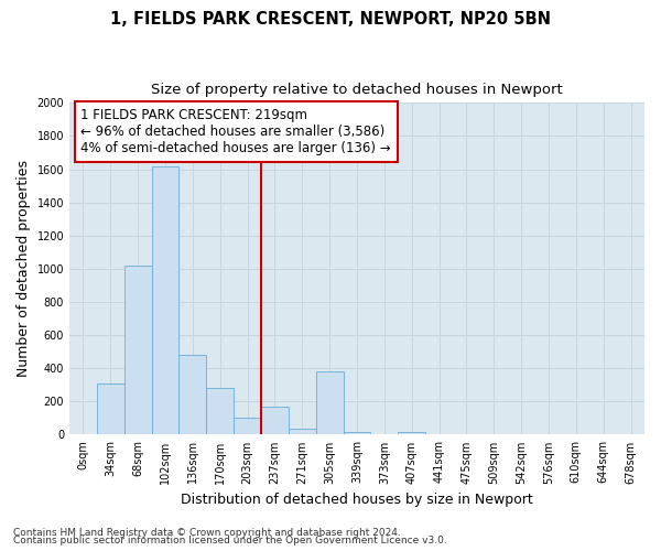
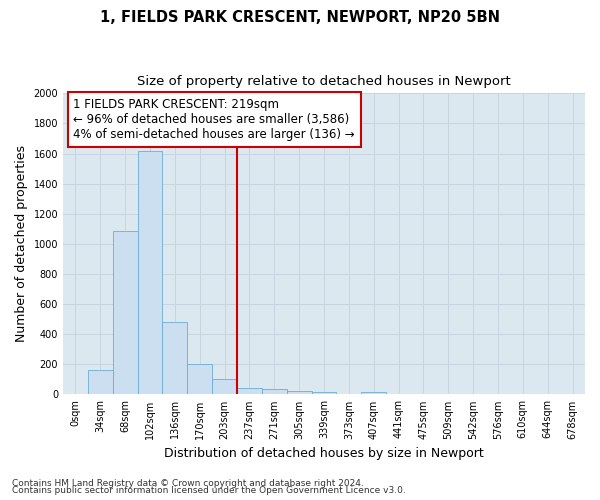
34sqm: 310 -> 160
68sqm: 1020 -> 1080
170sqm: 280 -> 200
237sqm: 170 -> 40
305sqm: 380 -> 20
